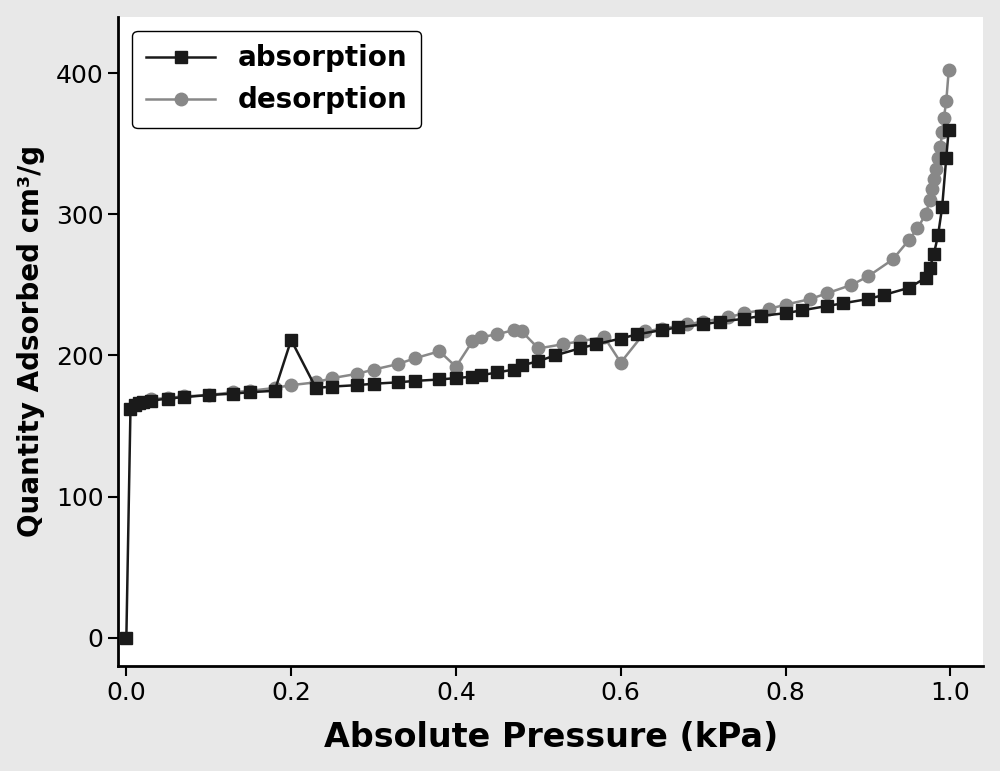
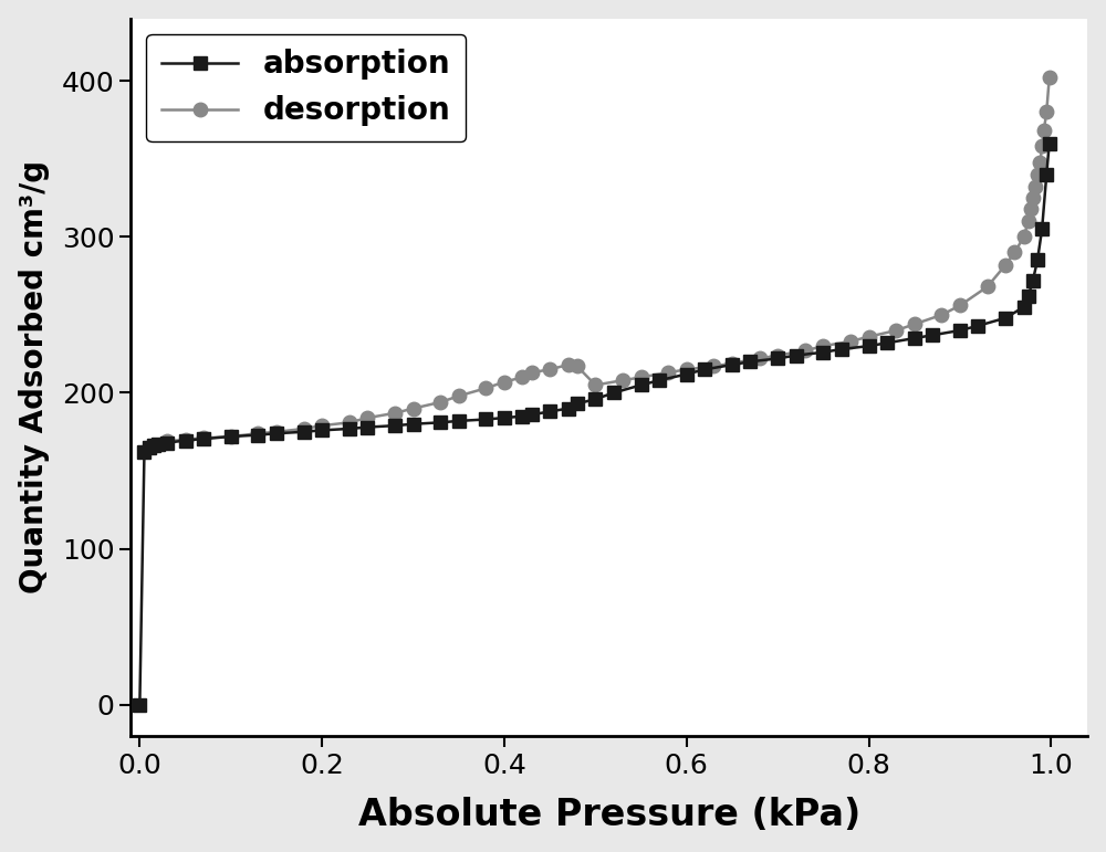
absorption/0.2: 211 -> 176
desorption/0.4: 192 -> 207
desorption/0.6: 195 -> 215
